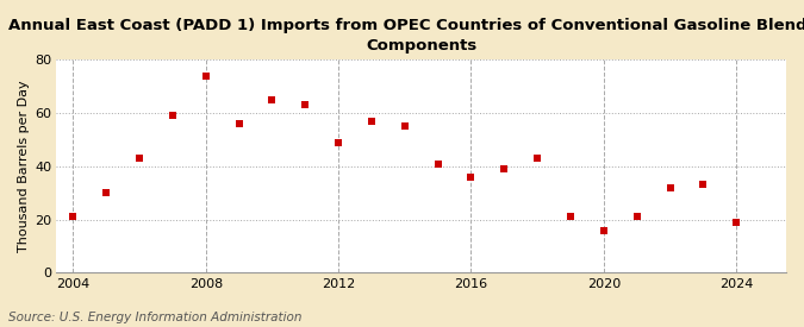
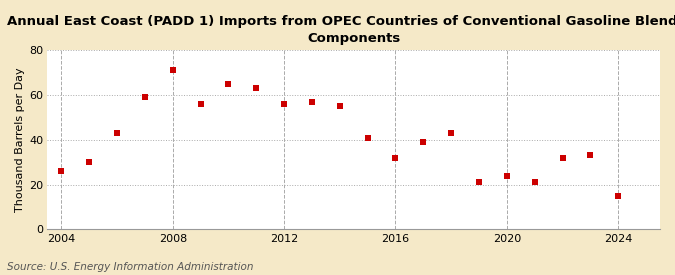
2004: 21 -> 26
2008: 74 -> 71
2012: 49 -> 56
2016: 36 -> 32
2020: 16 -> 24
2024: 19 -> 15
